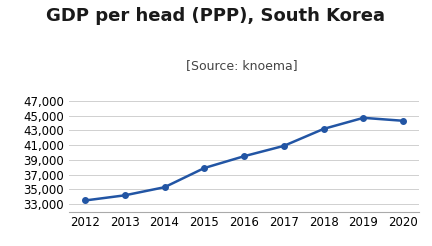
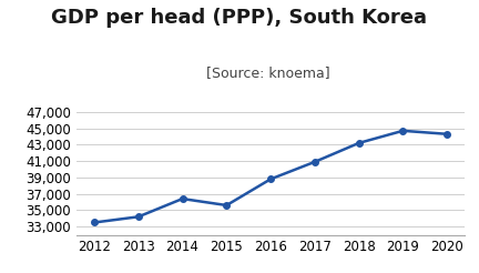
2014: 35,300 -> 36,400
2015: 37,900 -> 35,600
2016: 39,500 -> 38,800
